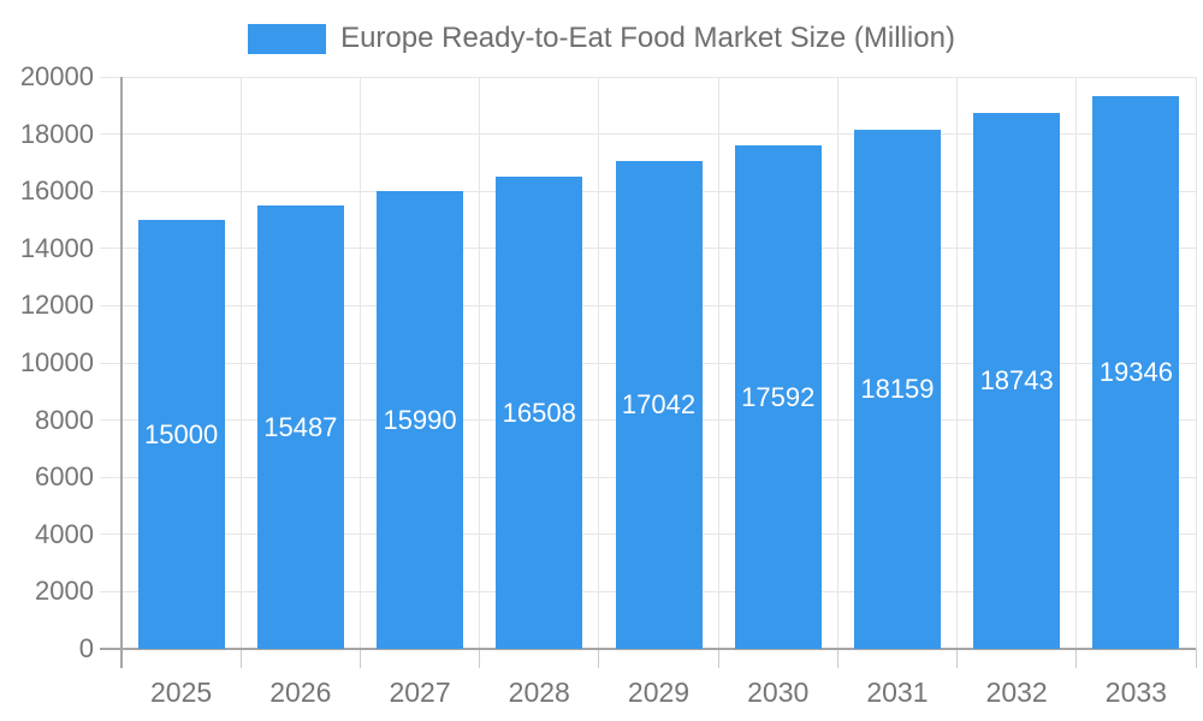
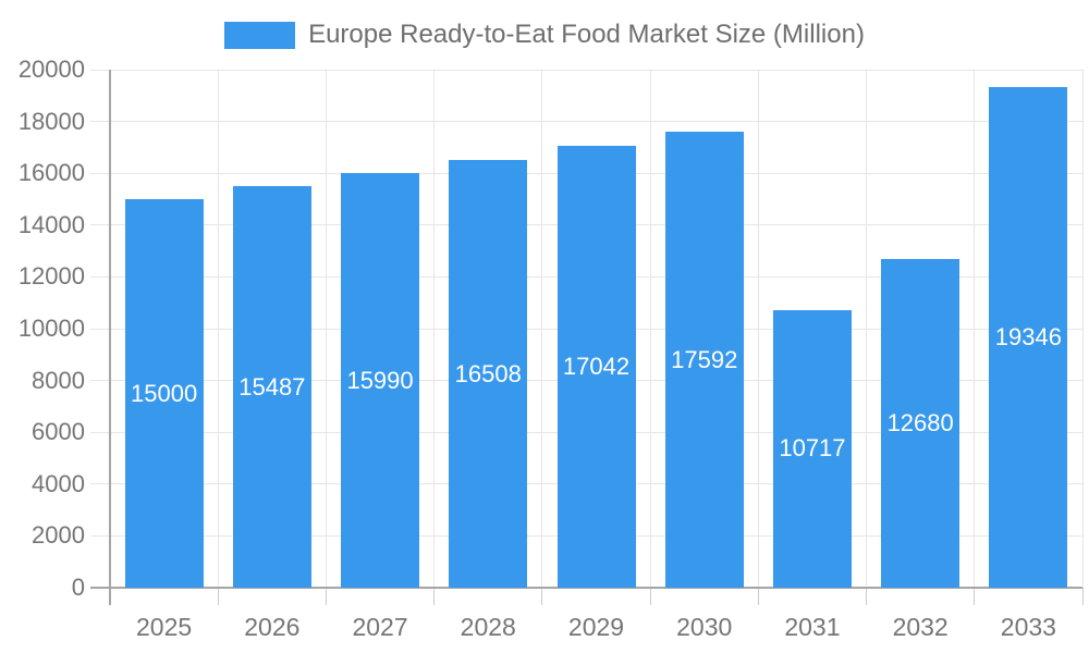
2031: 18159 -> 10717
2032: 18743 -> 12680
